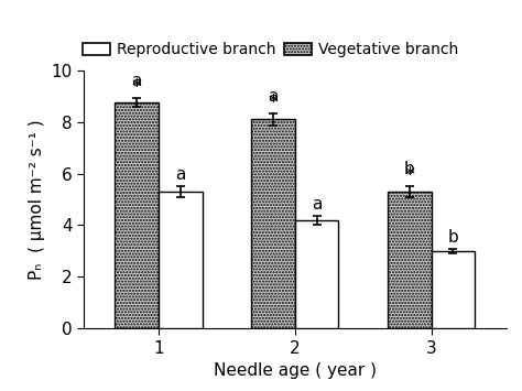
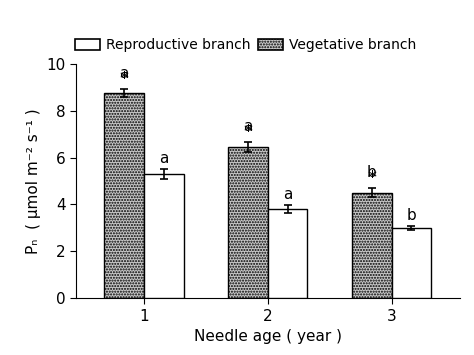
Vegetative branch/2: 8.10 -> 6.45
Reproductive branch/2: 4.2 -> 3.8
Vegetative branch/3: 5.30 -> 4.50
